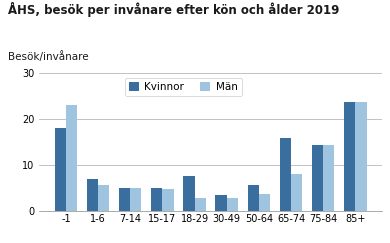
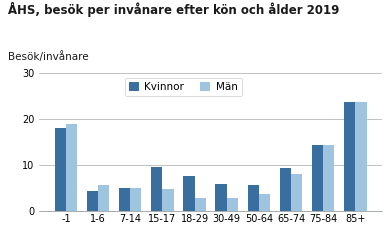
Män/-1: 23.0 -> 19.0
Kvinnor/1-6: 7.0 -> 4.5
Kvinnor/15-17: 5.0 -> 9.7
Kvinnor/30-49: 3.5 -> 6.0
Kvinnor/65-74: 16.0 -> 9.4
